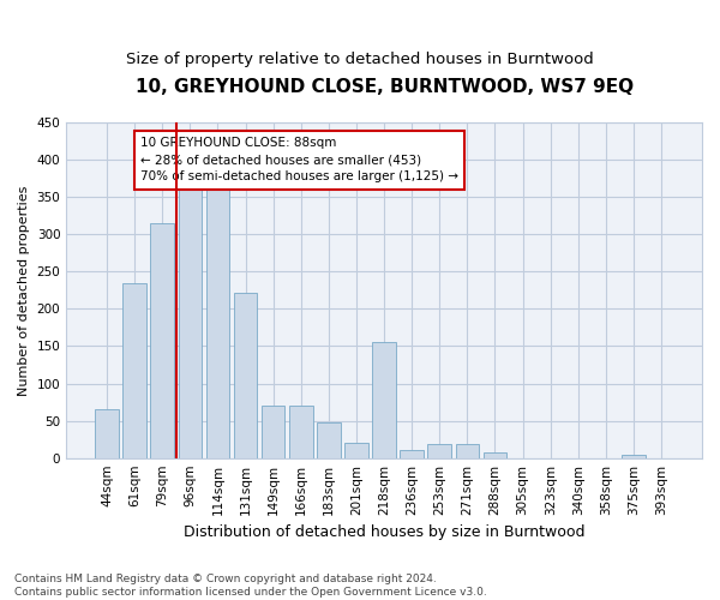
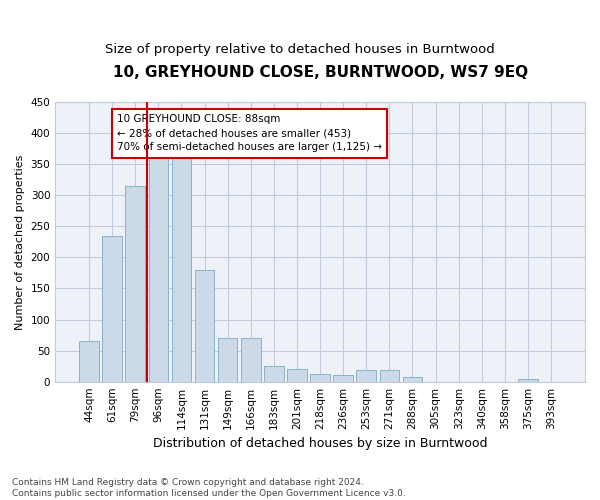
131sqm: 222 -> 180
183sqm: 48 -> 25
218sqm: 156 -> 12
